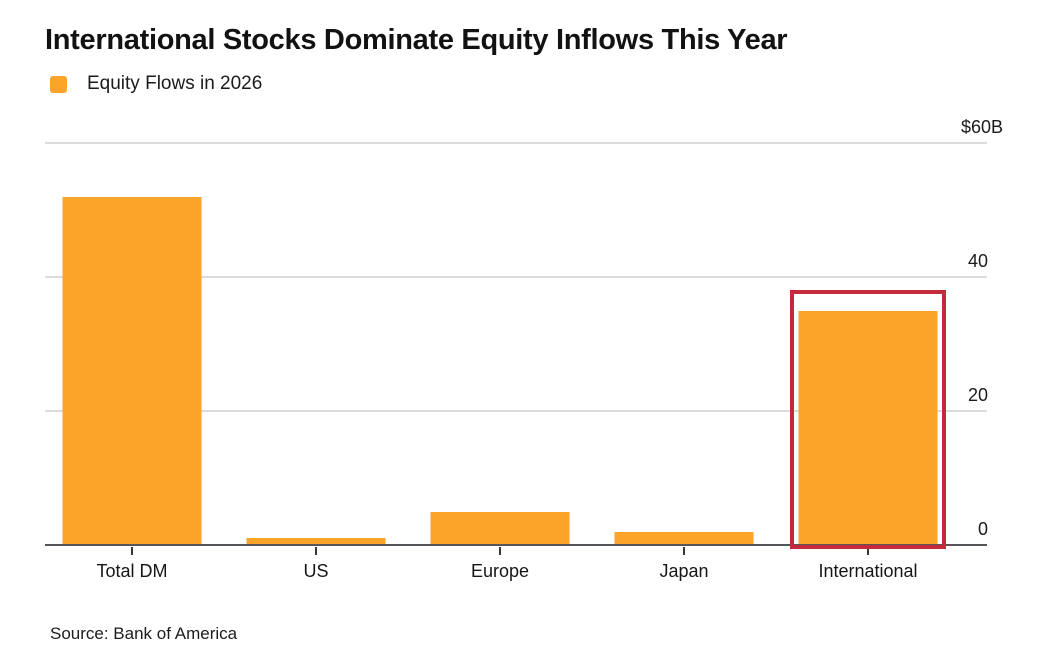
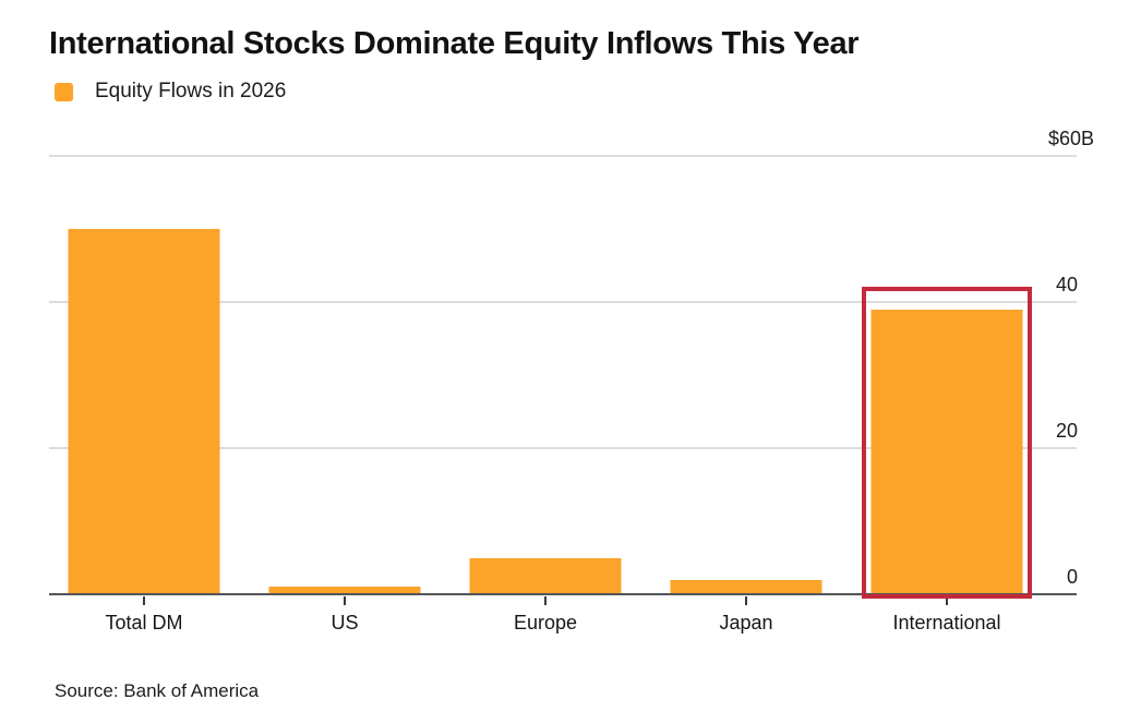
Total DM: 52 -> 50
International: 35 -> 39
